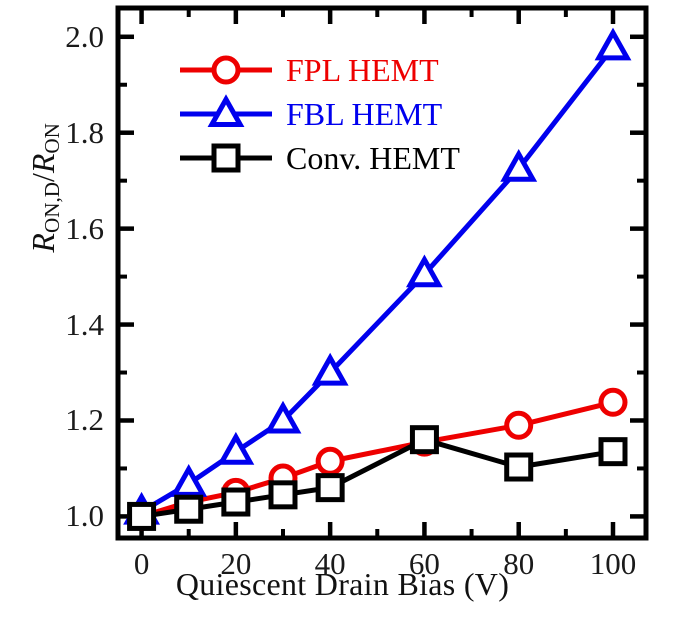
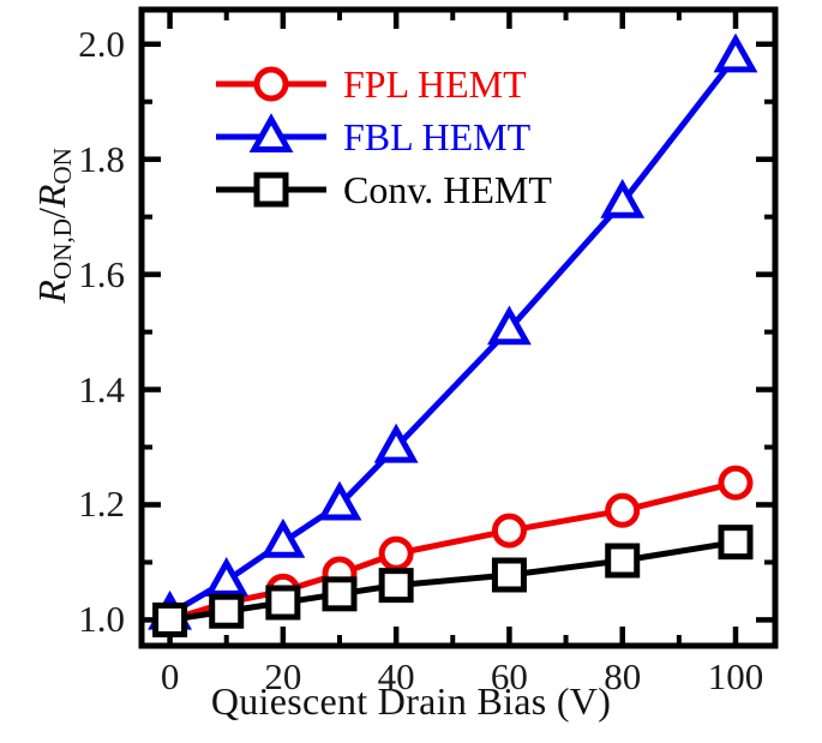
Conv. HEMT/60: 1.16 -> 1.08
